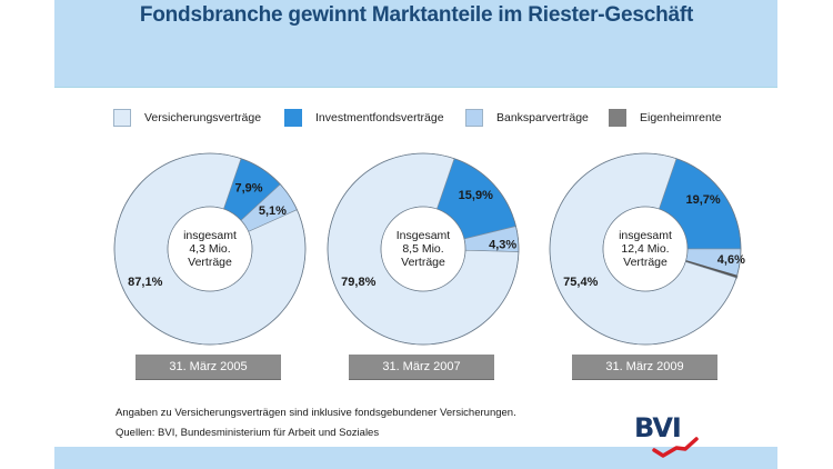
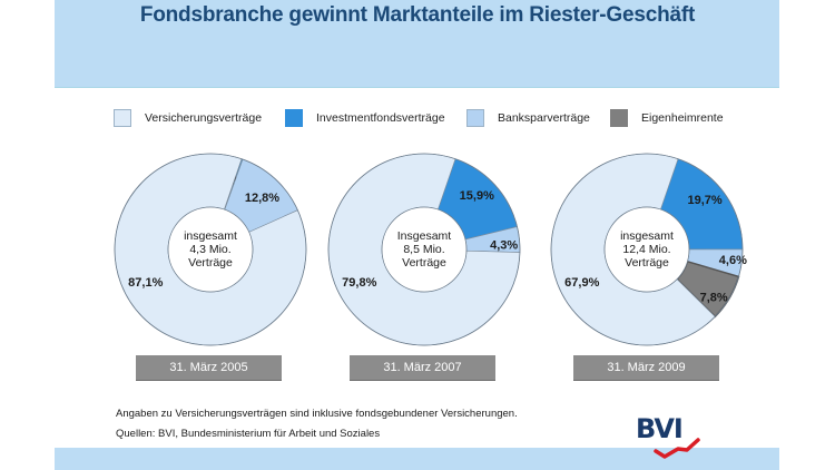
31. März 2005/Investmentfondsverträge: 7,9% -> 0,2%
31. März 2005/Banksparverträge: 5,1% -> 12,8%
31. März 2009/Eigenheimrente: 0,3% -> 7,8%
31. März 2009/Versicherungsverträge: 75,4% -> 67,9%
